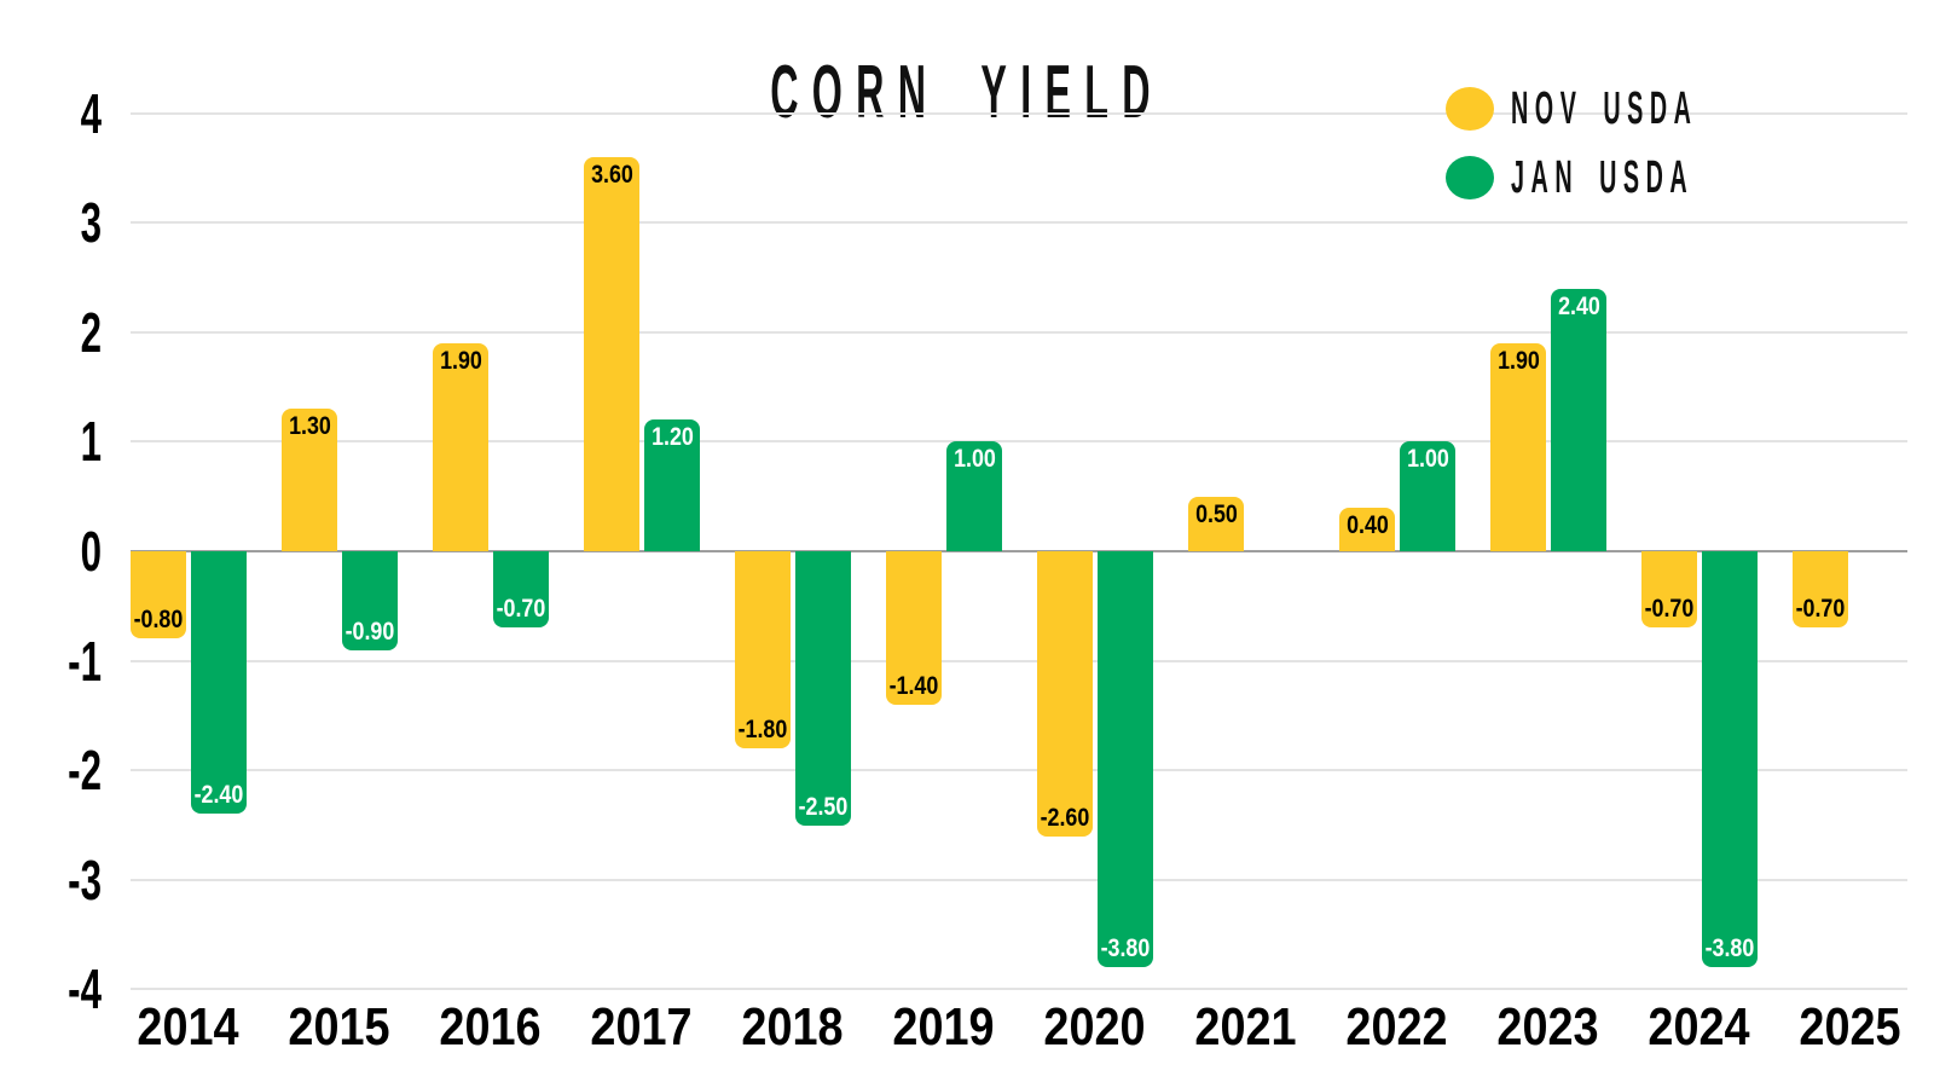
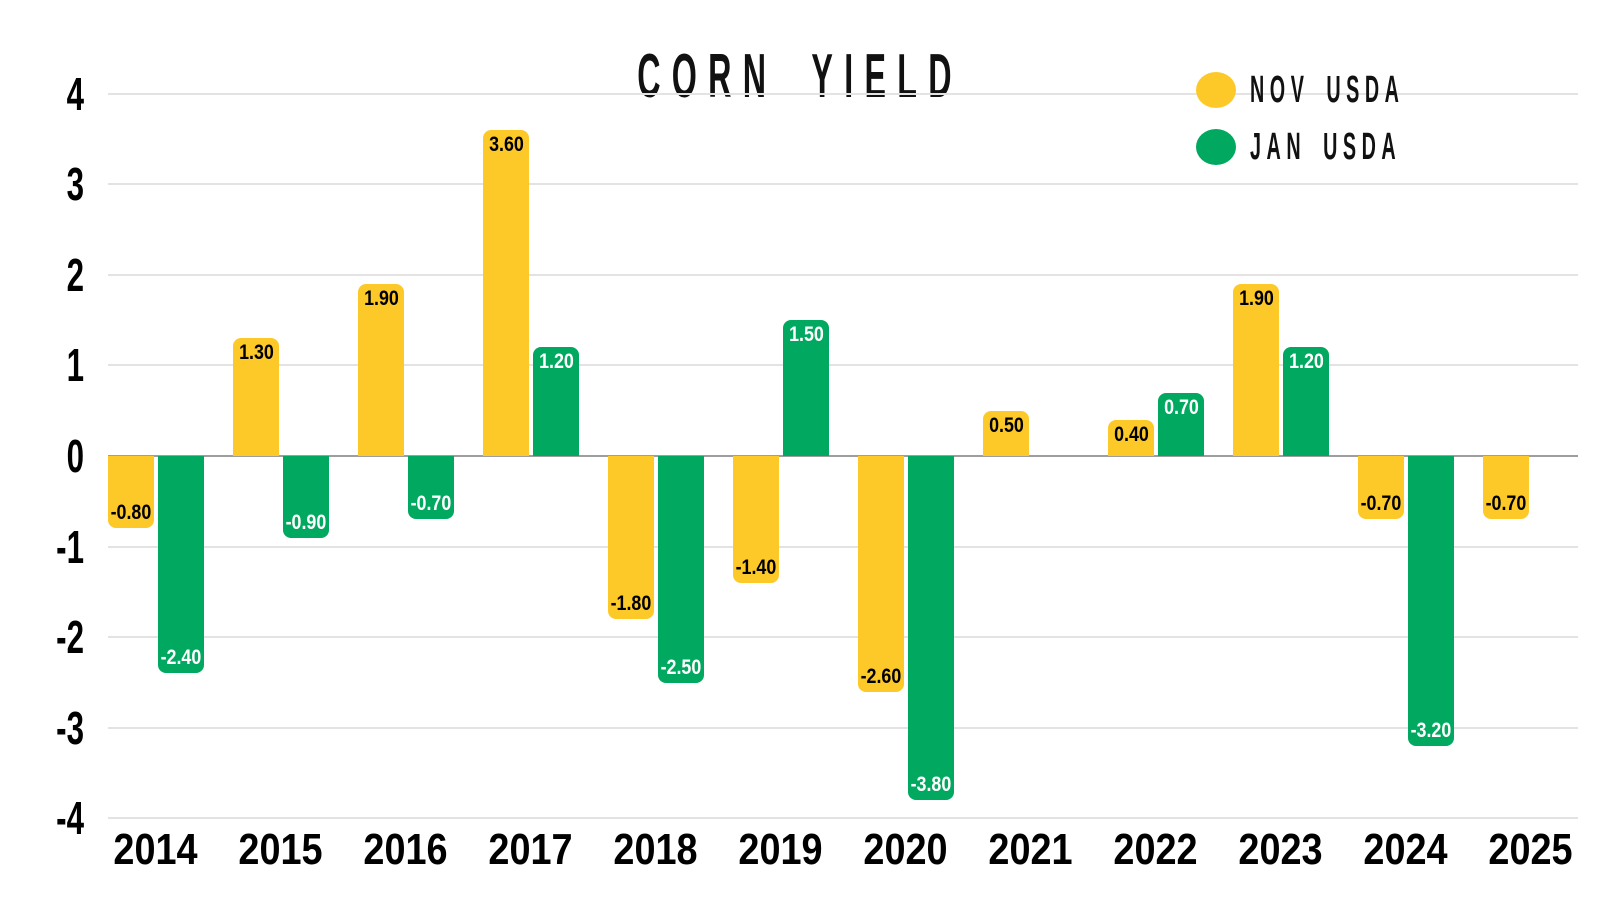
JAN USDA/2019: 1.00 -> 1.50
JAN USDA/2022: 1.00 -> 0.70
JAN USDA/2023: 2.40 -> 1.20
JAN USDA/2024: -3.80 -> -3.20
